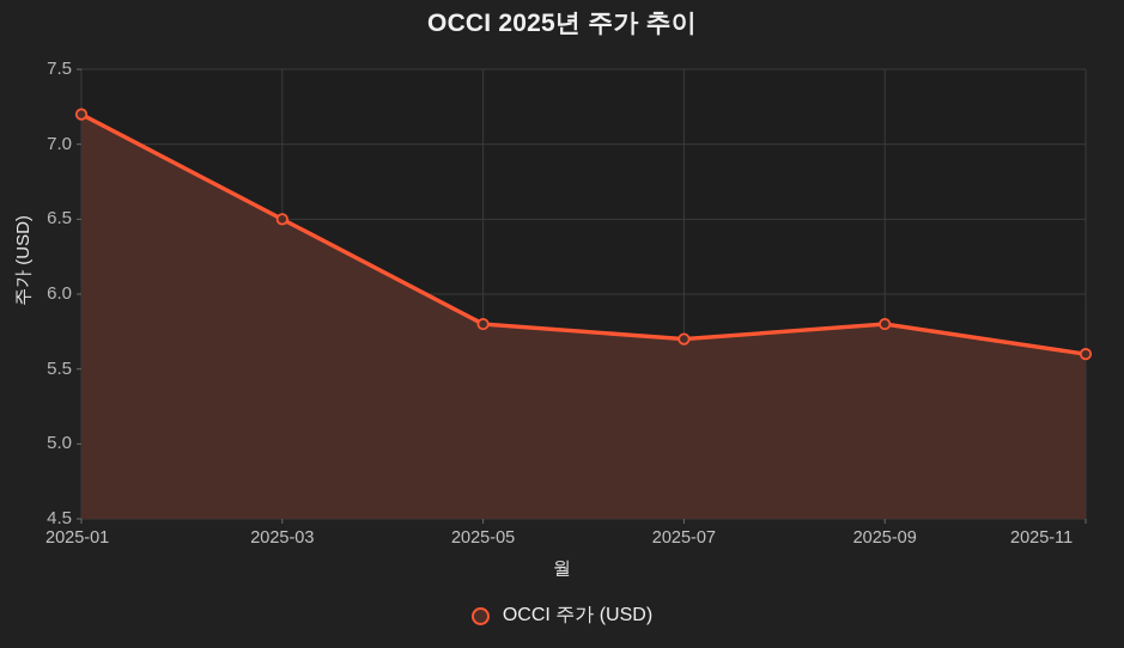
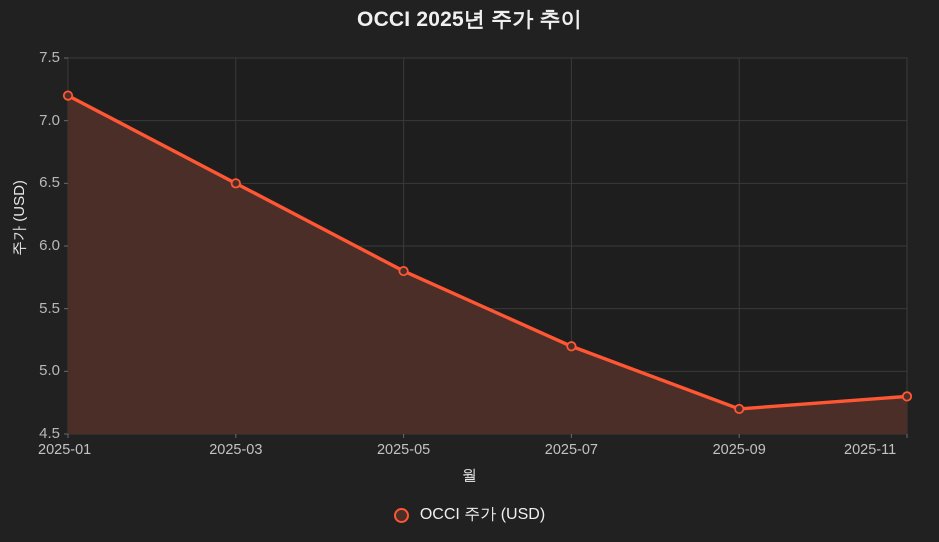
2025-07: 5.7 -> 5.2
2025-09: 5.8 -> 4.7
2025-11: 5.6 -> 4.8
